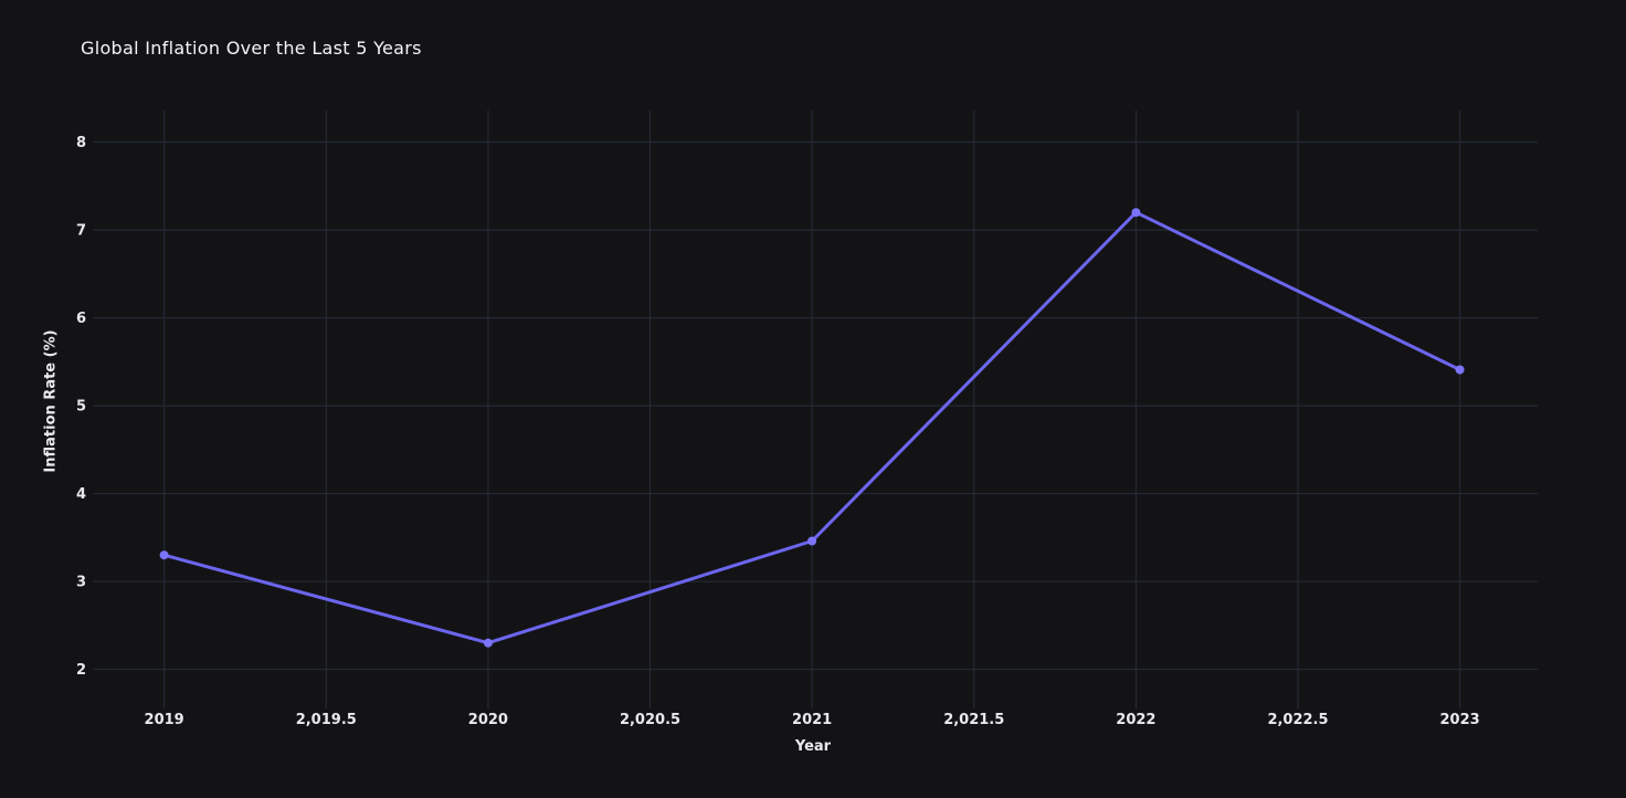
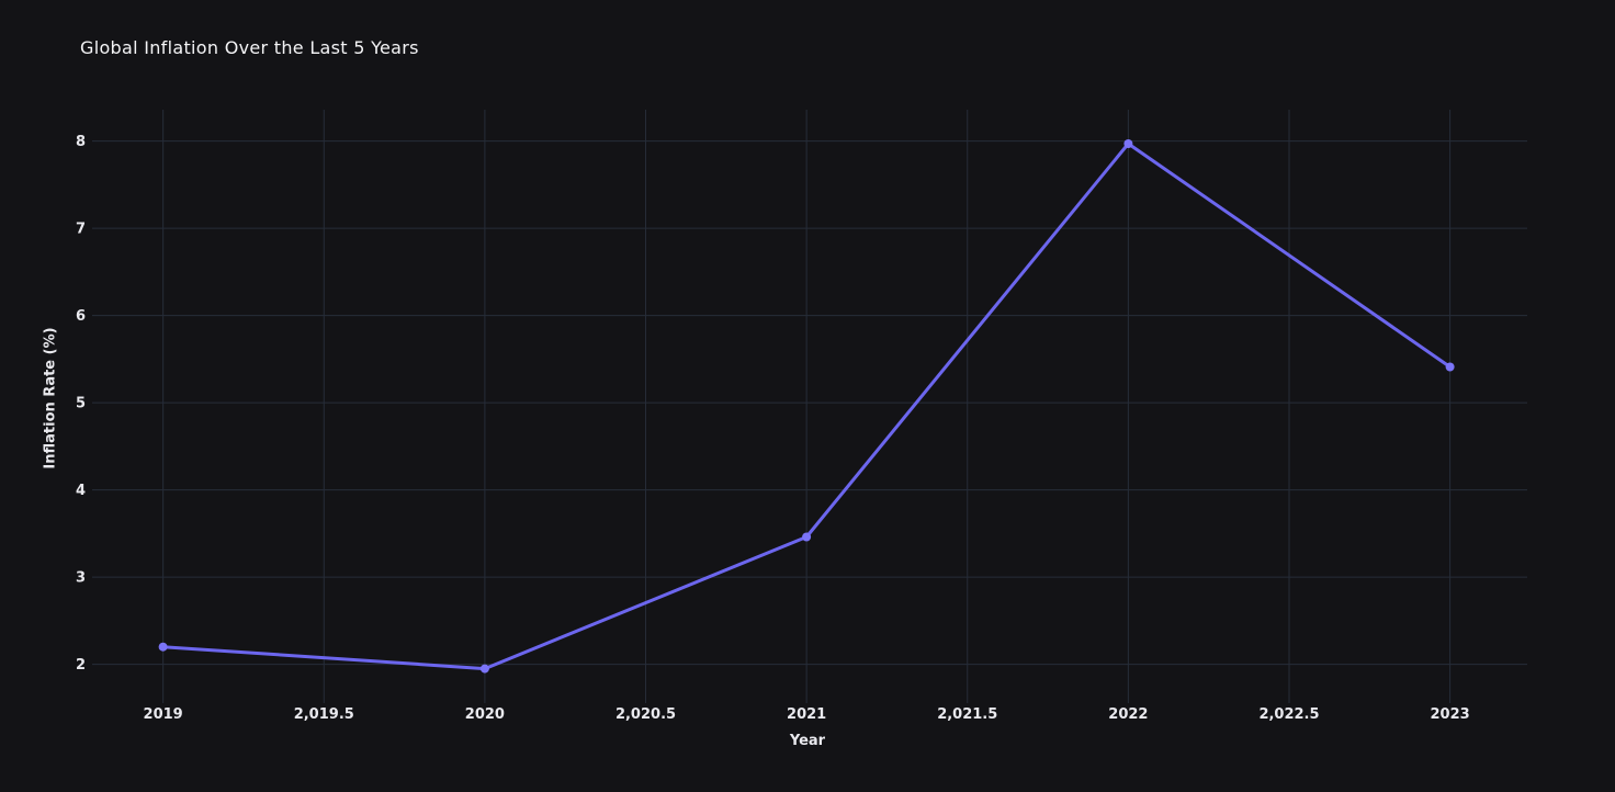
2019: 3.3 -> 2.2
2020: 2.3 -> 1.9
2022: 7.2 -> 8.0
